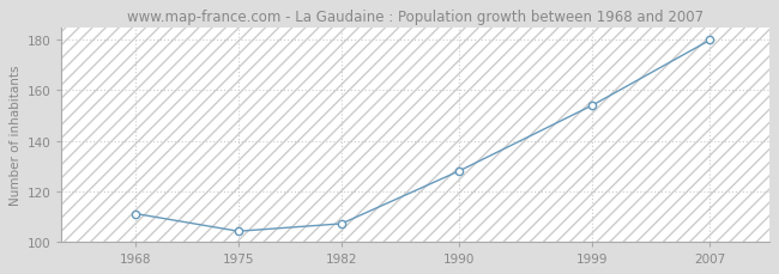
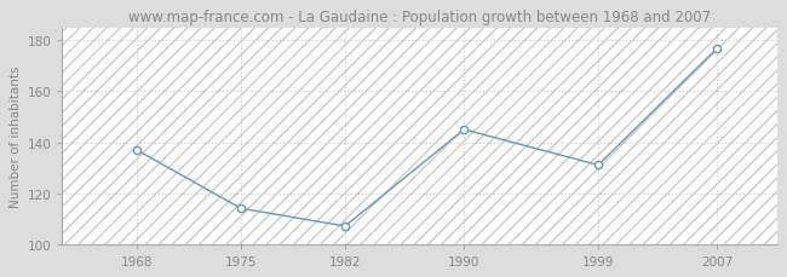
1968: 111 -> 137
1975: 104 -> 114
1990: 128 -> 145
1999: 154 -> 131
2007: 180 -> 177
